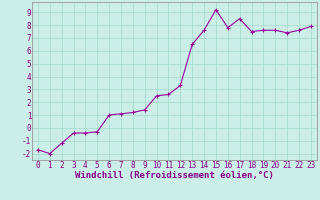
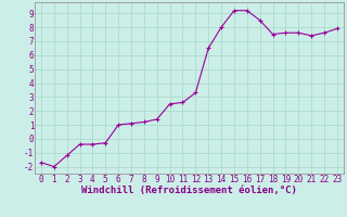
14: 7.6 -> 8.0
16: 7.8 -> 9.2
